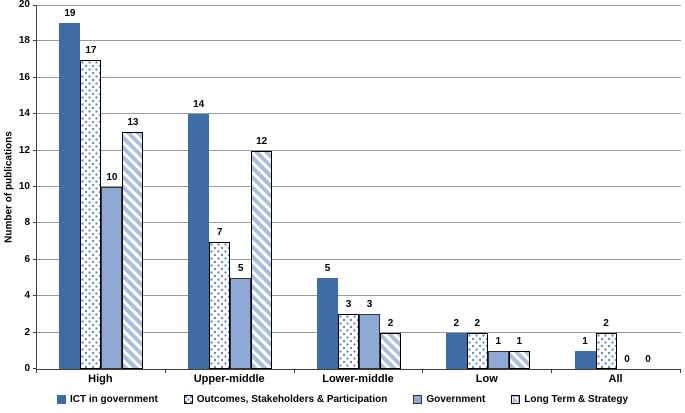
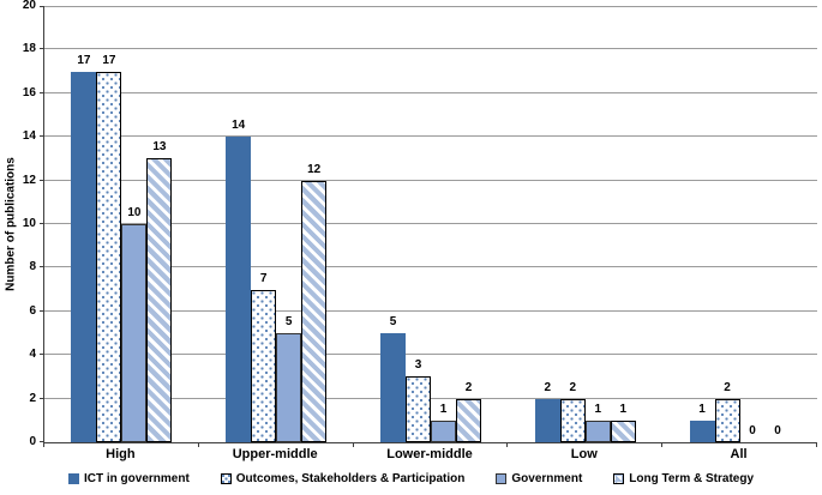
ICT in government/High: 19 -> 17
Government/Lower-middle: 3 -> 1
